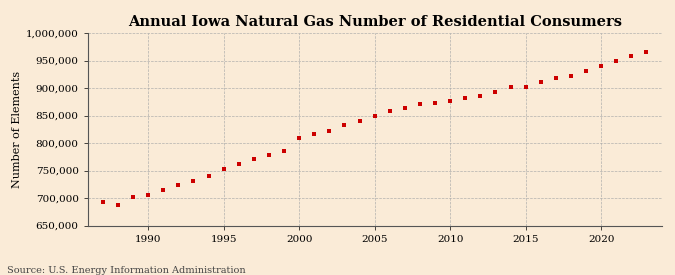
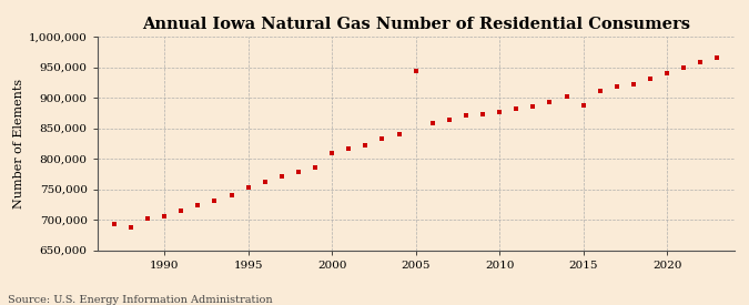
2005: 850,000 -> 944,000
2015: 902,000 -> 888,000
